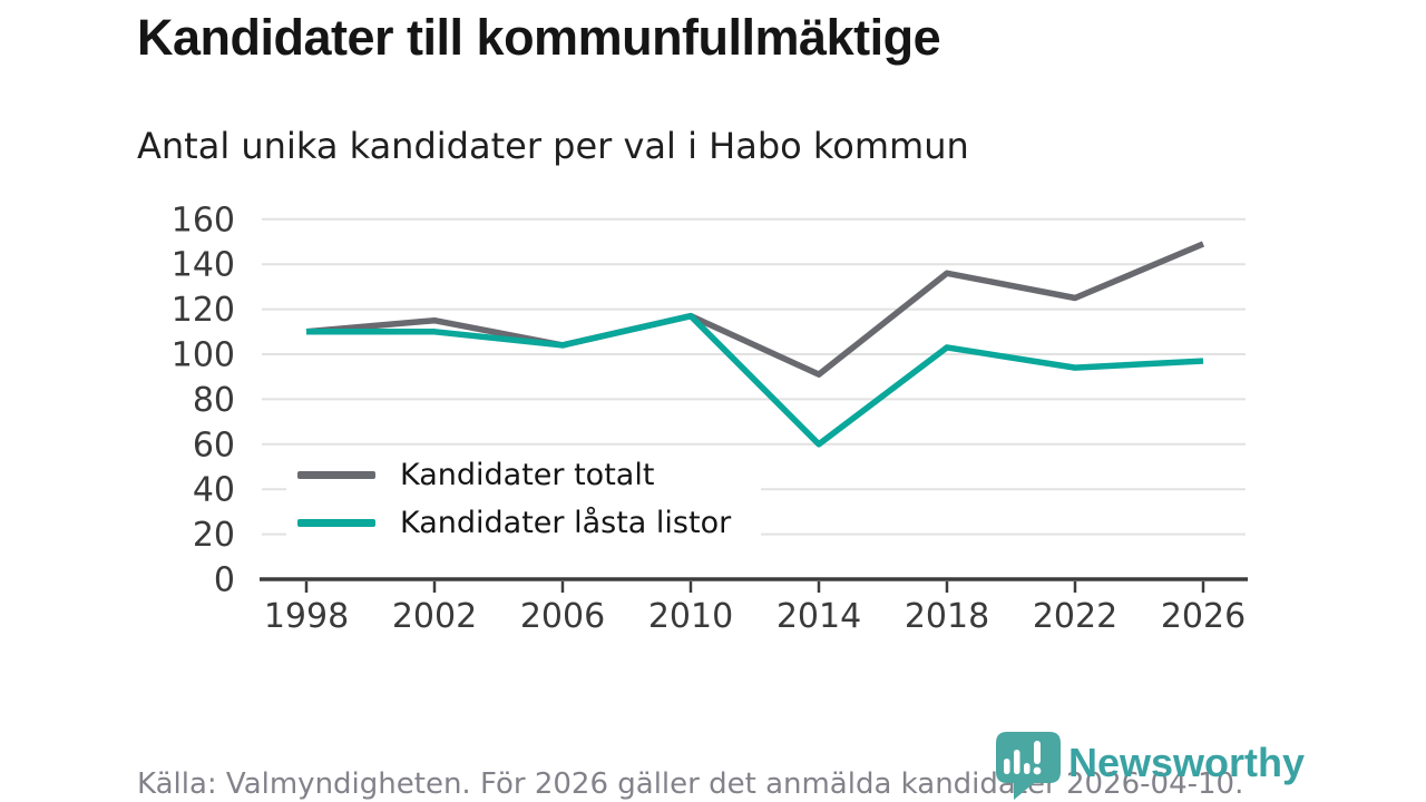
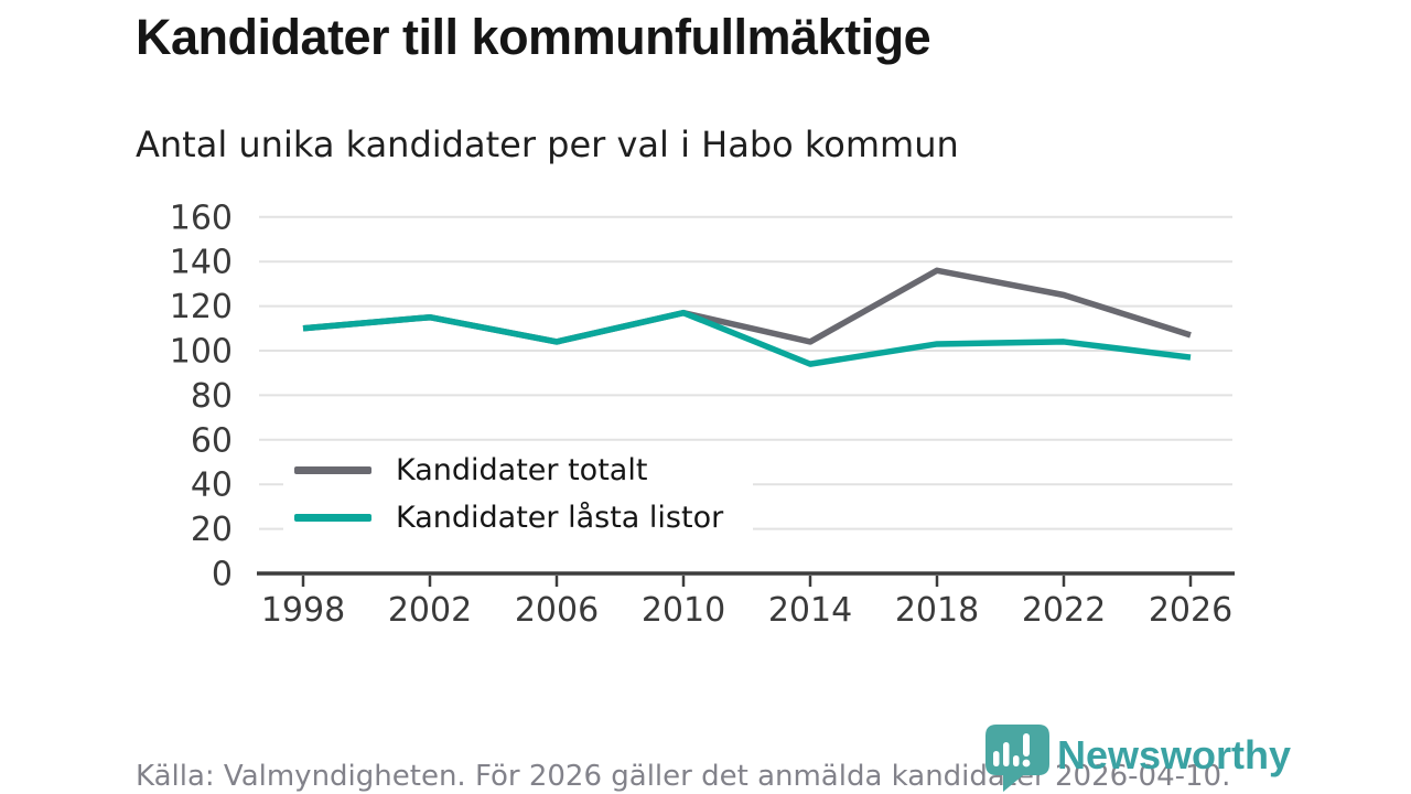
Kandidater låsta listor/2002: 110 -> 115
Kandidater totalt/2014: 91 -> 104
Kandidater låsta listor/2014: 60 -> 94
Kandidater låsta listor/2022: 94 -> 104
Kandidater totalt/2026: 149 -> 107
